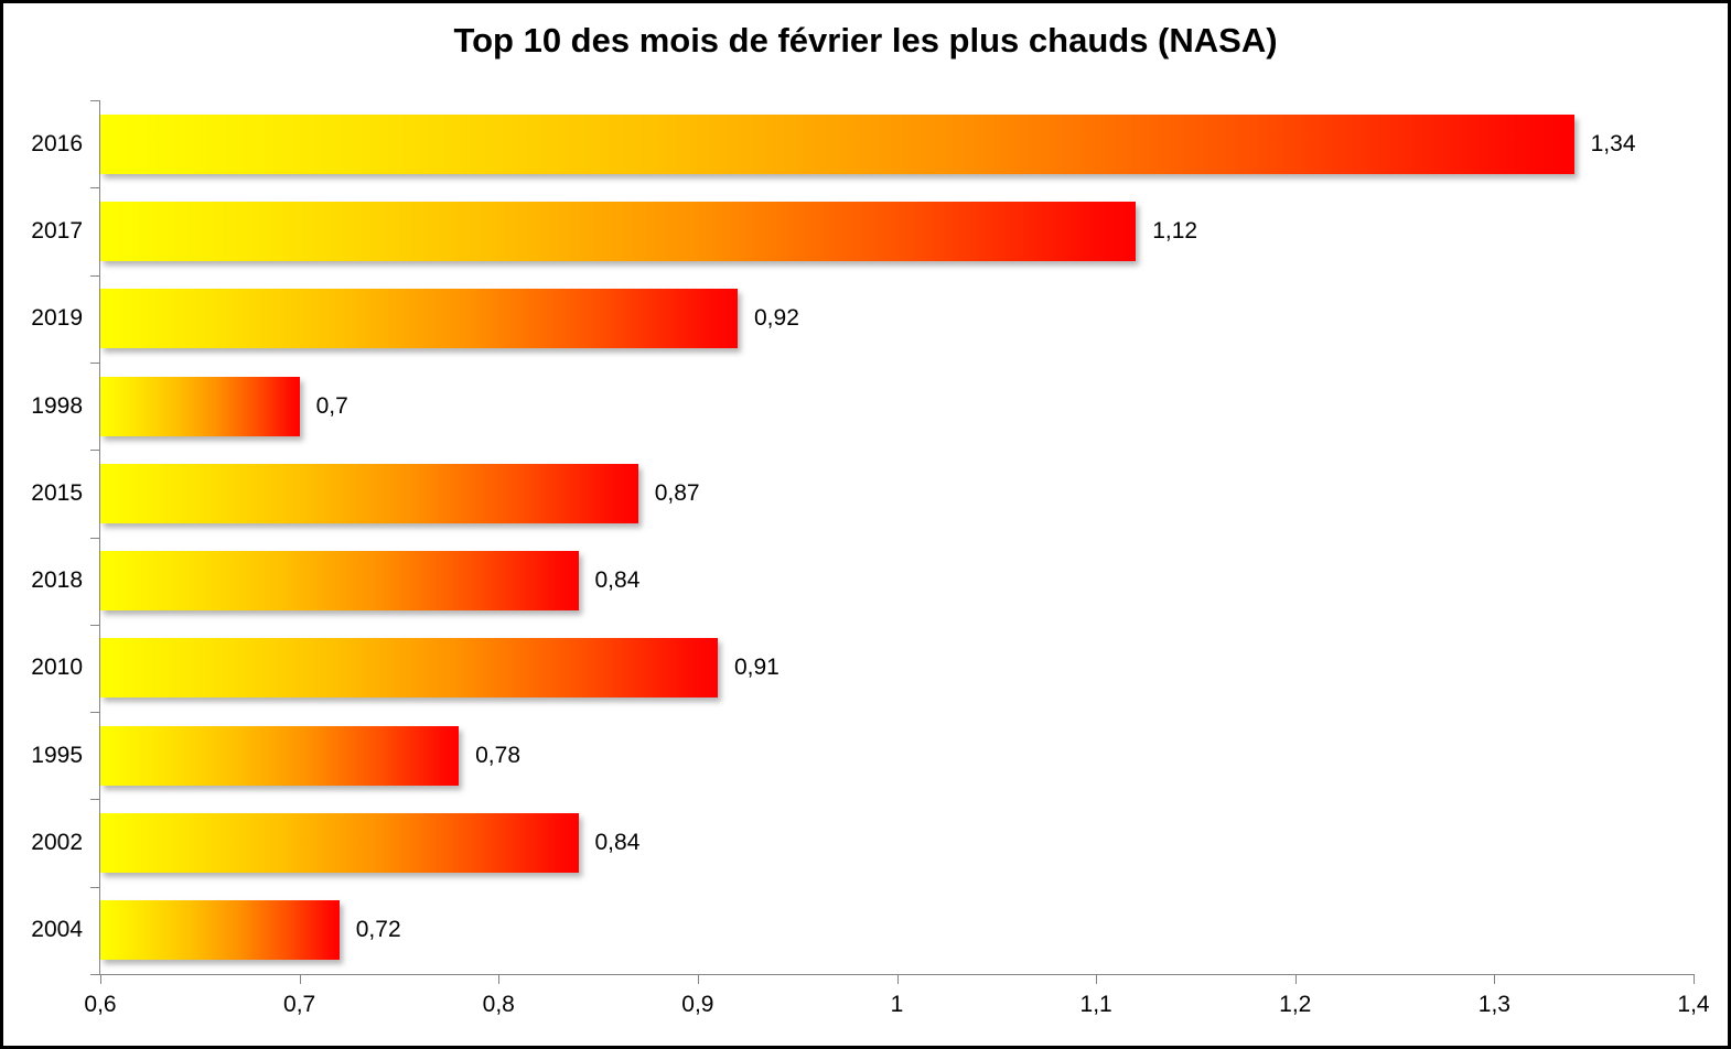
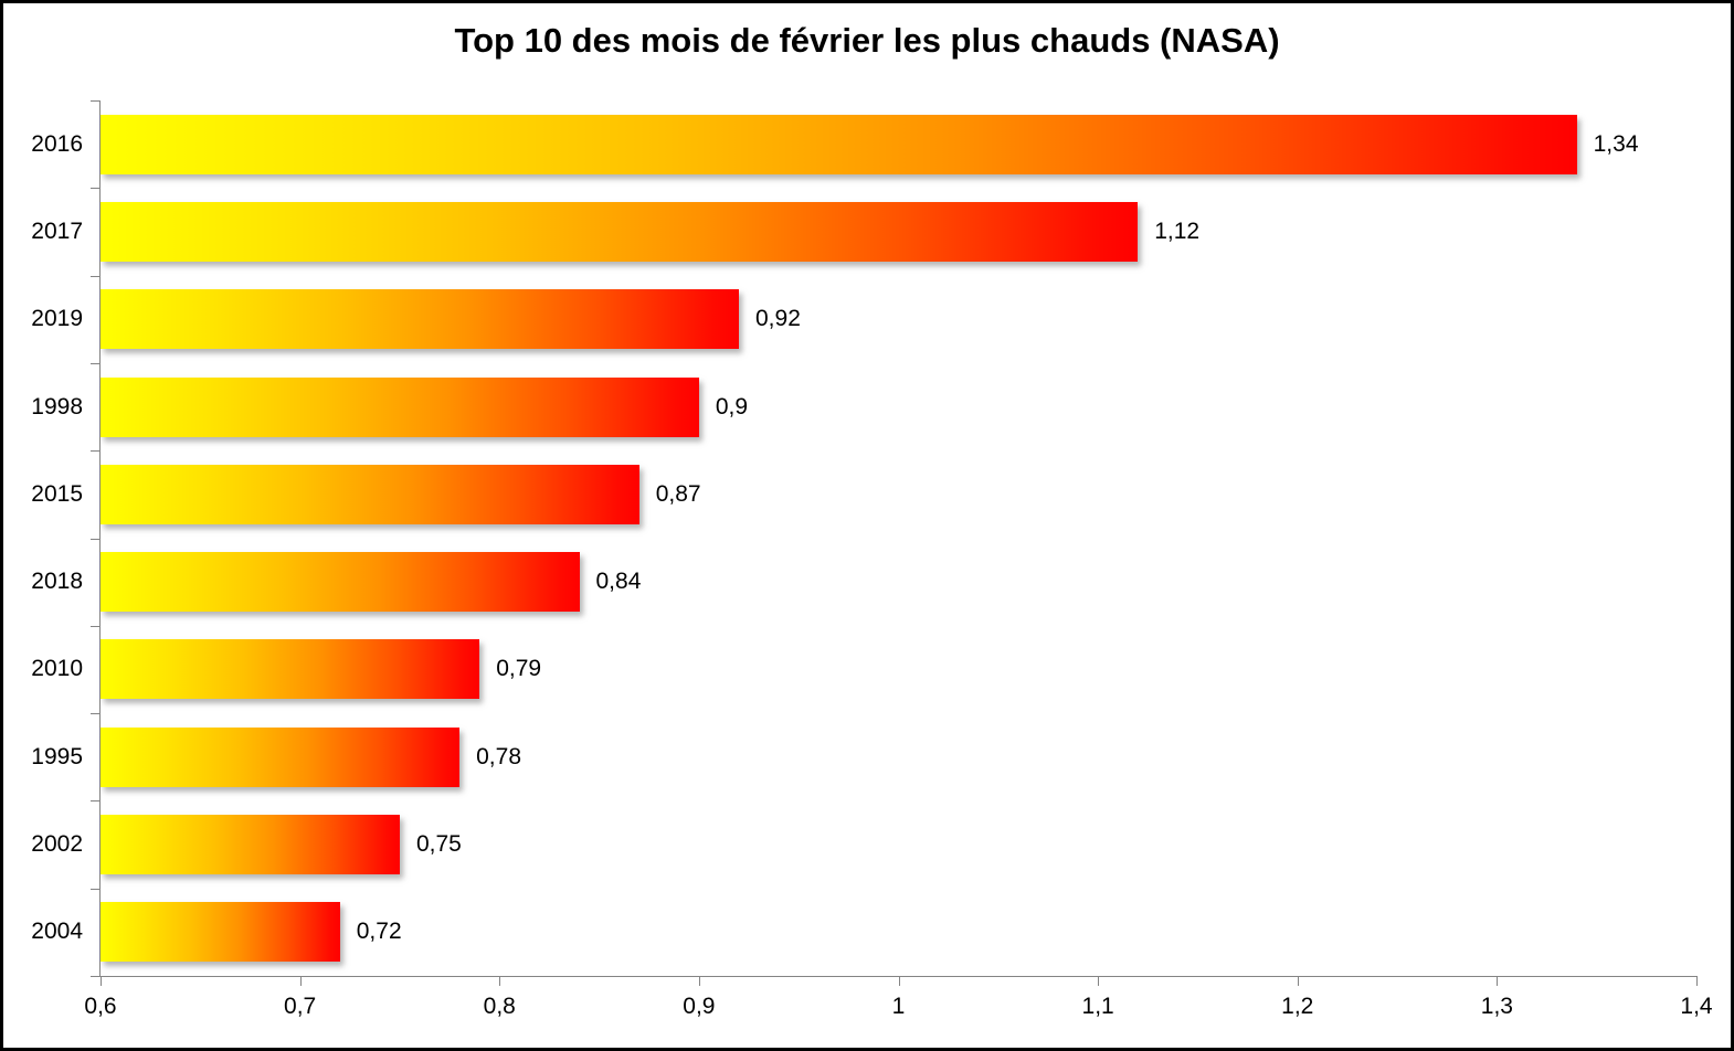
1998: 0,7 -> 0,9
2010: 0,91 -> 0,79
2002: 0,84 -> 0,75
